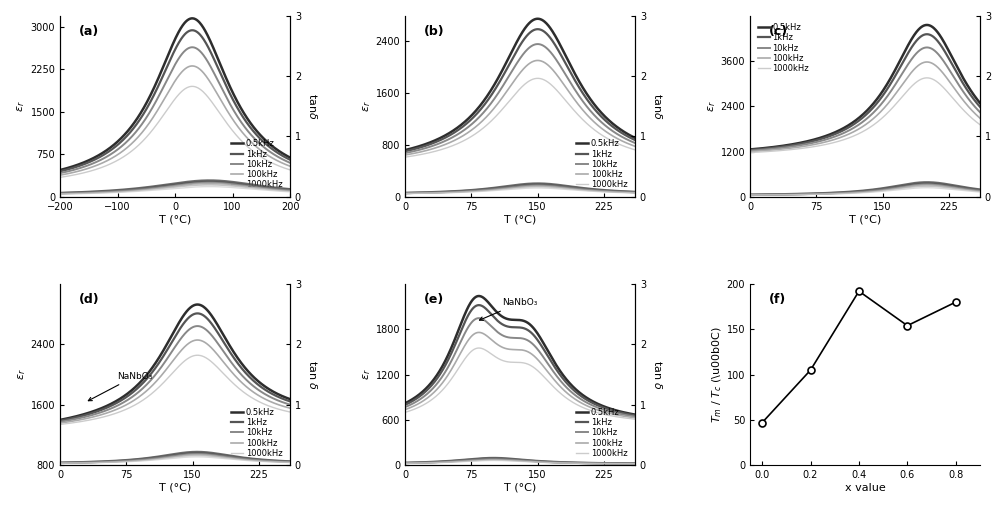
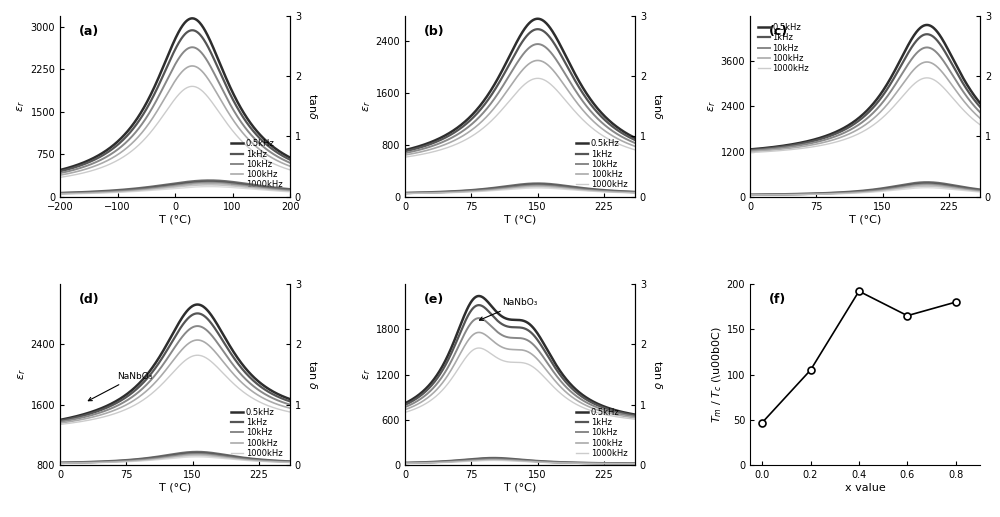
0.6: 154 -> 165
